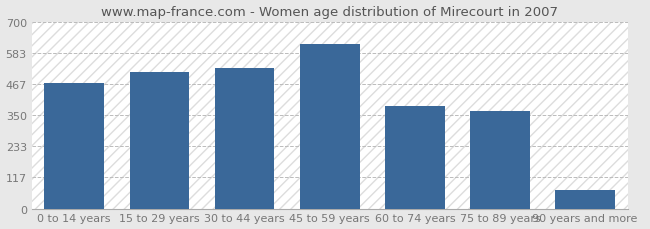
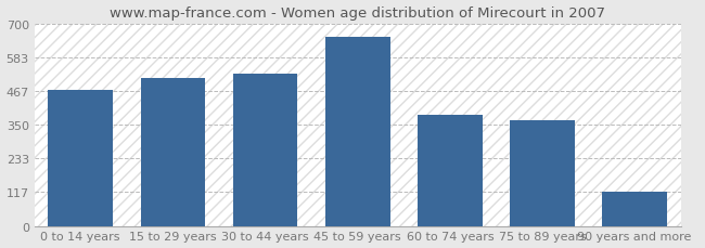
45 to 59 years: 617 -> 655
90 years and more: 70 -> 120
